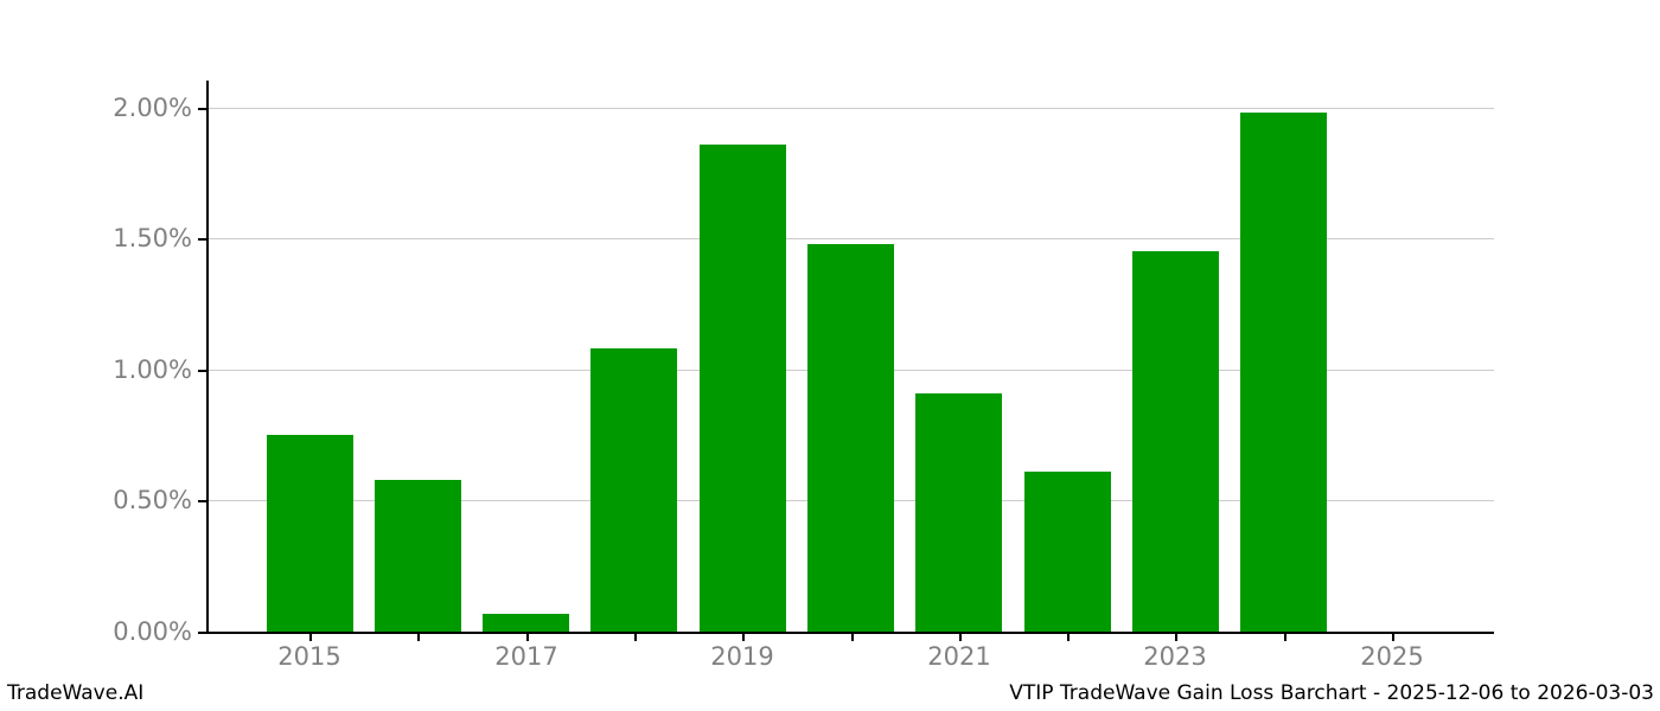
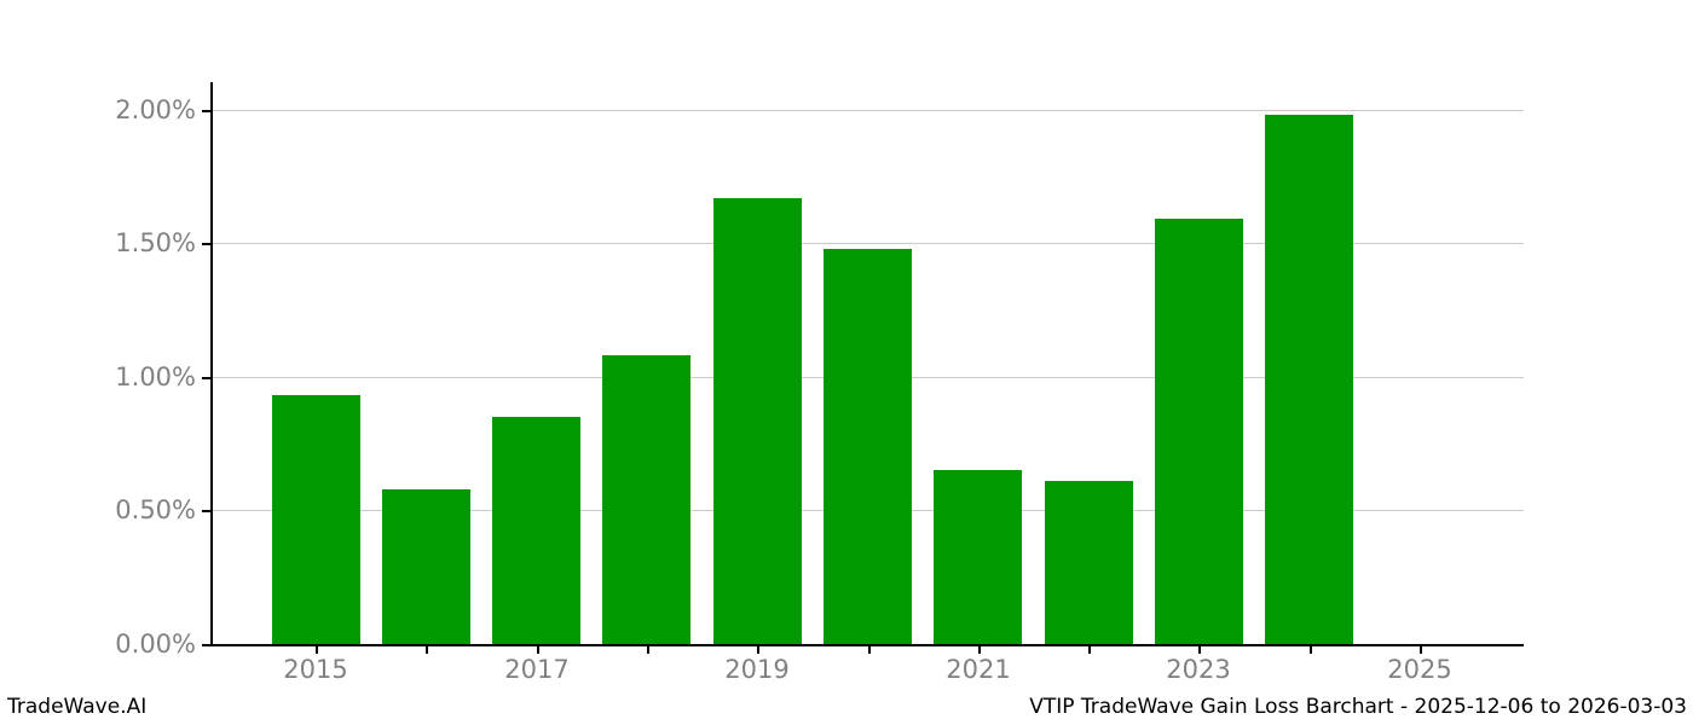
2015: 0.75% -> 0.93%
2017: 0.07% -> 0.85%
2019: 1.86% -> 1.67%
2021: 0.91% -> 0.65%
2023: 1.45% -> 1.59%
